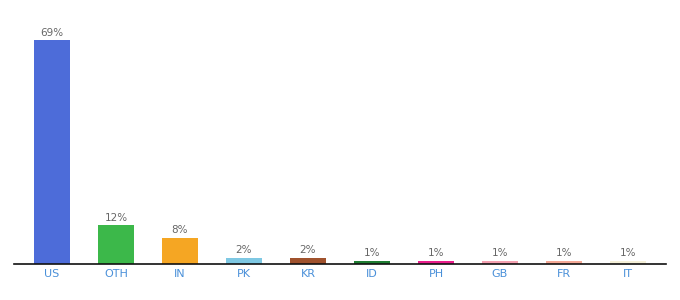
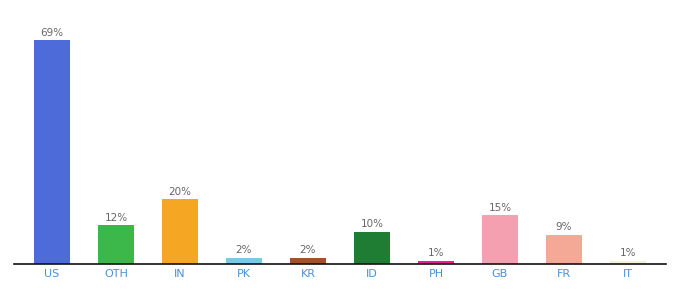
IN: 8% -> 20%
ID: 1% -> 10%
GB: 1% -> 15%
FR: 1% -> 9%
